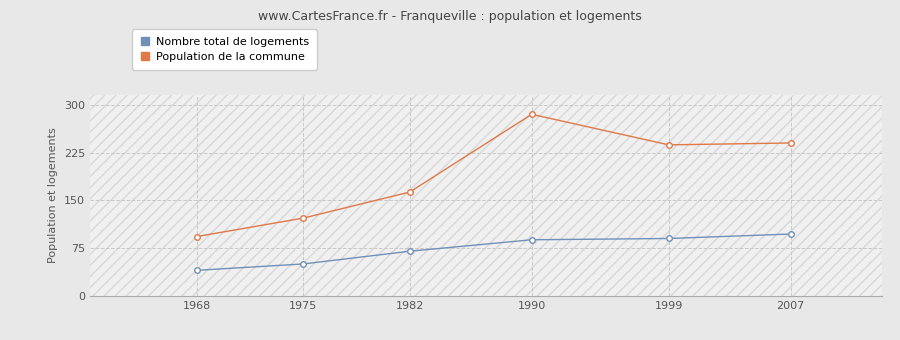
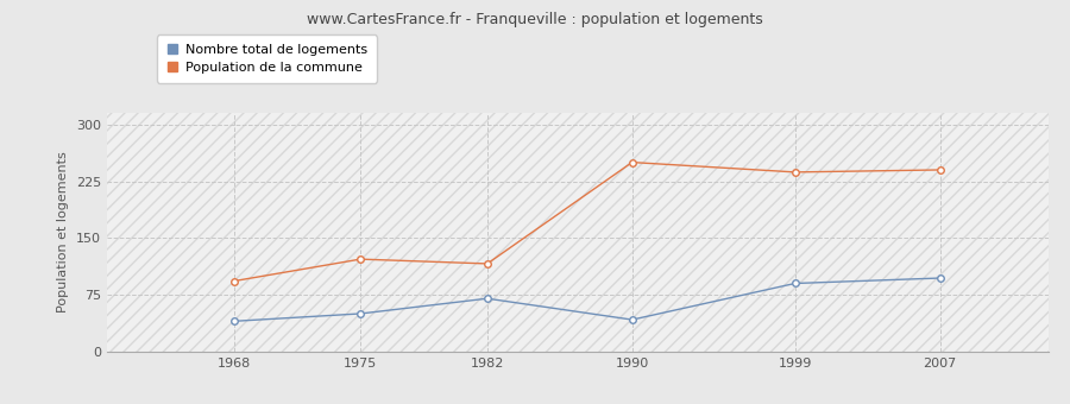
Population de la commune/1982: 163 -> 116
Nombre total de logements/1990: 88 -> 42
Population de la commune/1990: 285 -> 250
